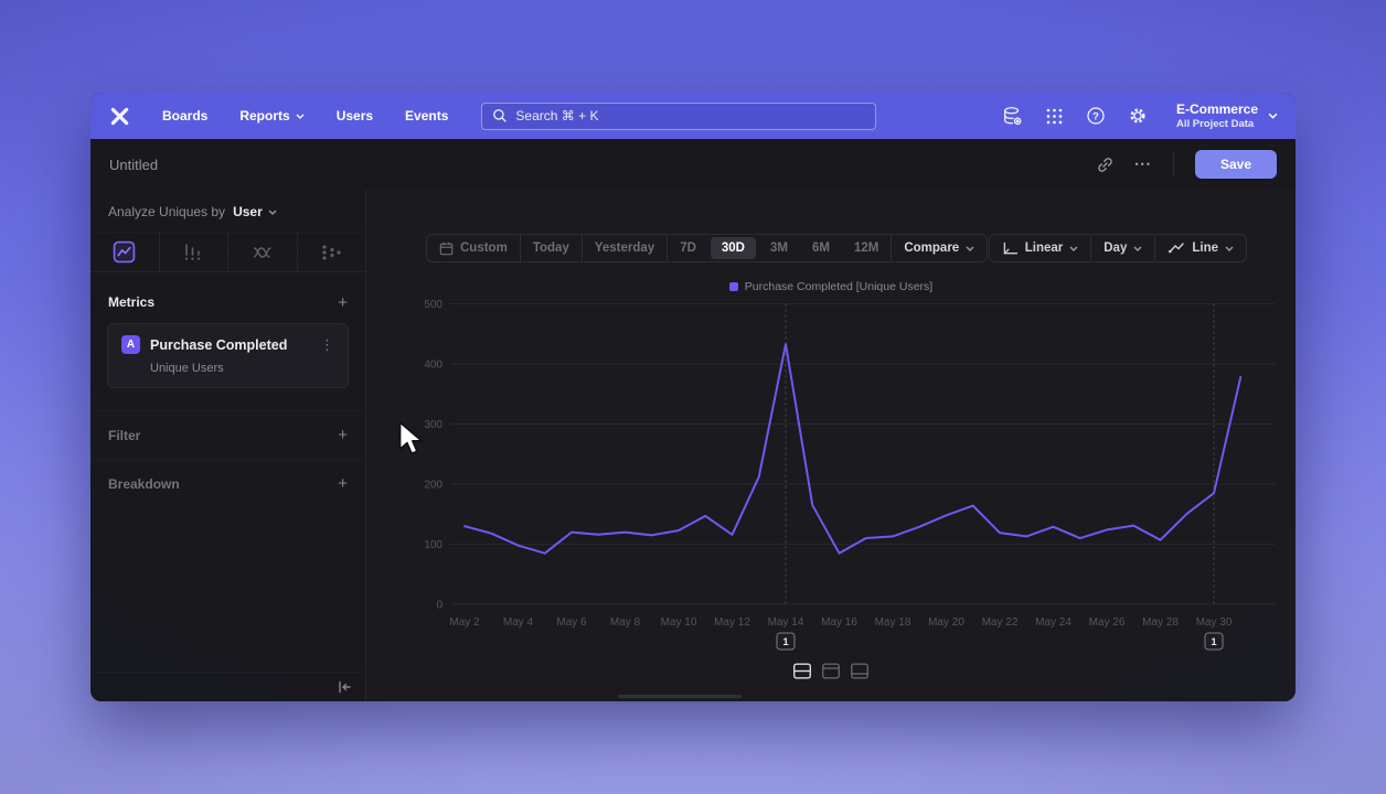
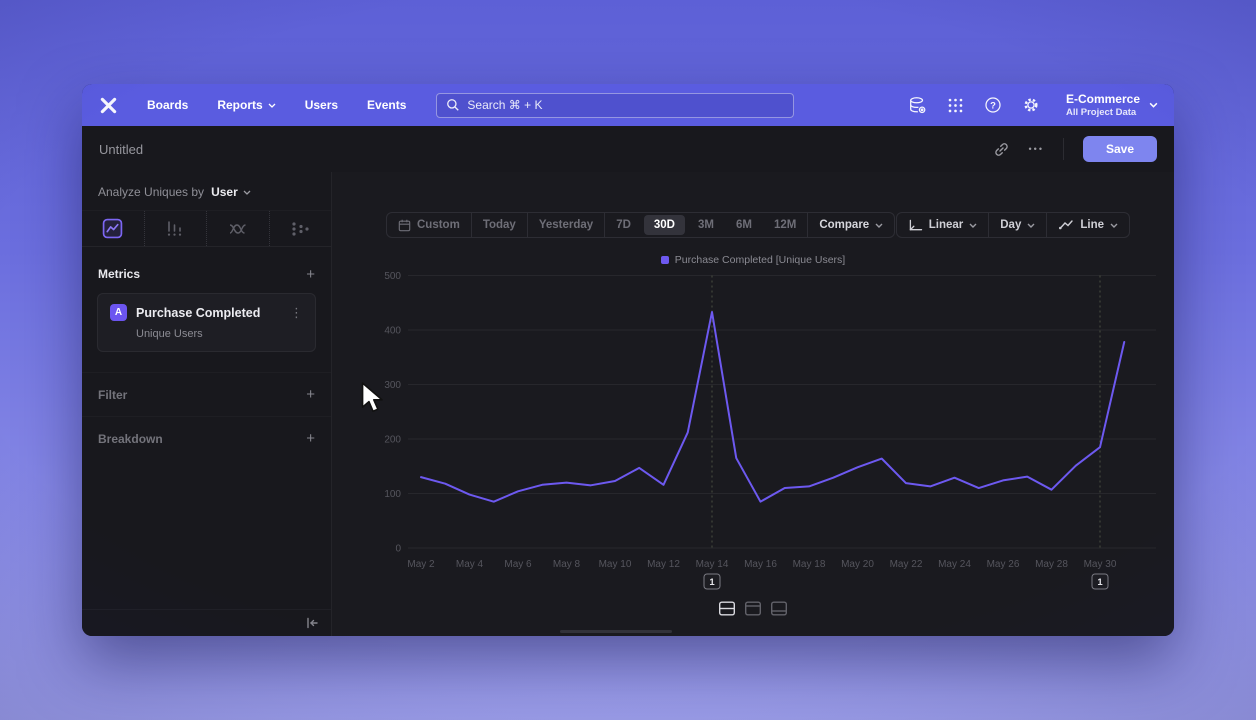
May 6: 120 -> 100
